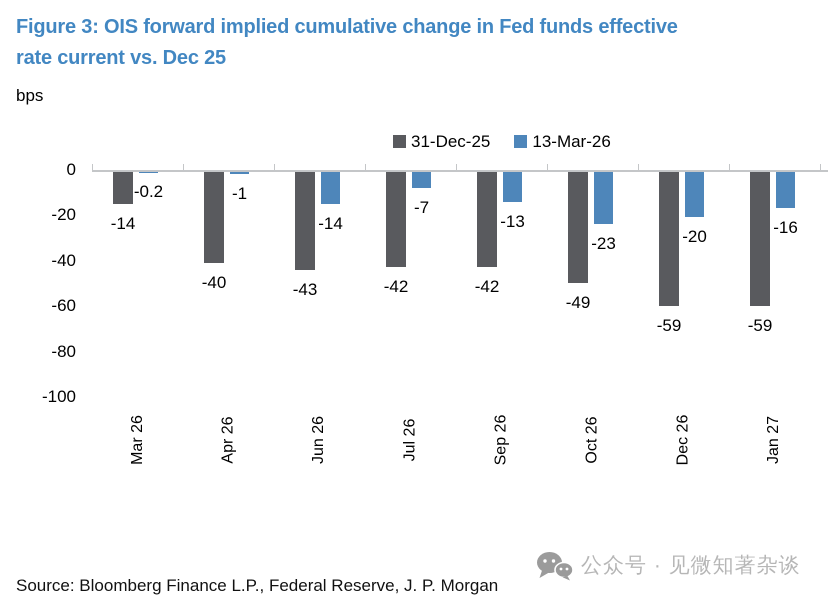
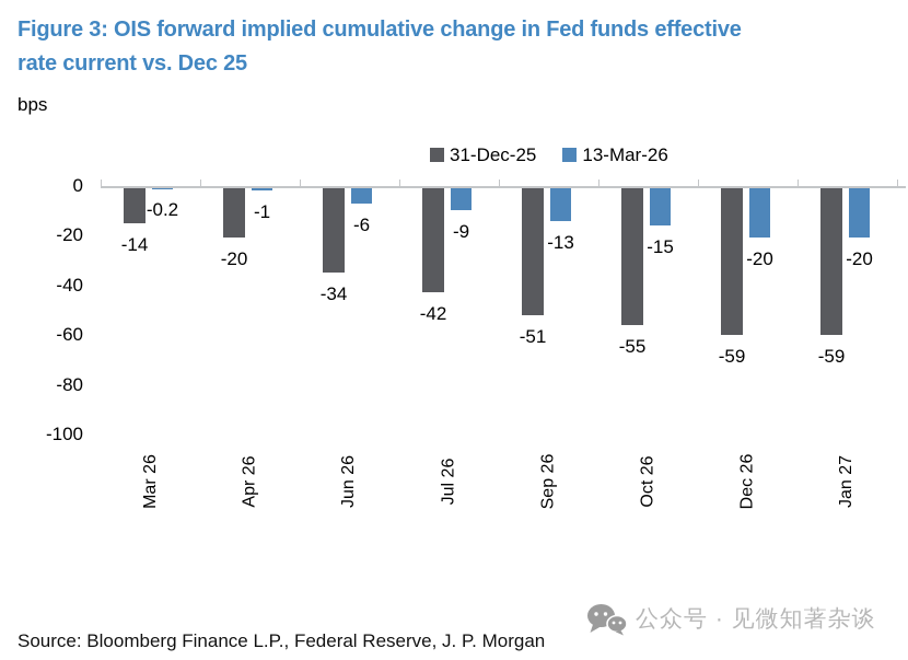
31-Dec-25/Apr 26: -40 -> -20
31-Dec-25/Jun 26: -43 -> -34
13-Mar-26/Jun 26: -14 -> -6
13-Mar-26/Jul 26: -7 -> -9
31-Dec-25/Sep 26: -42 -> -51
31-Dec-25/Oct 26: -49 -> -55
13-Mar-26/Oct 26: -23 -> -15
13-Mar-26/Jan 27: -16 -> -20
